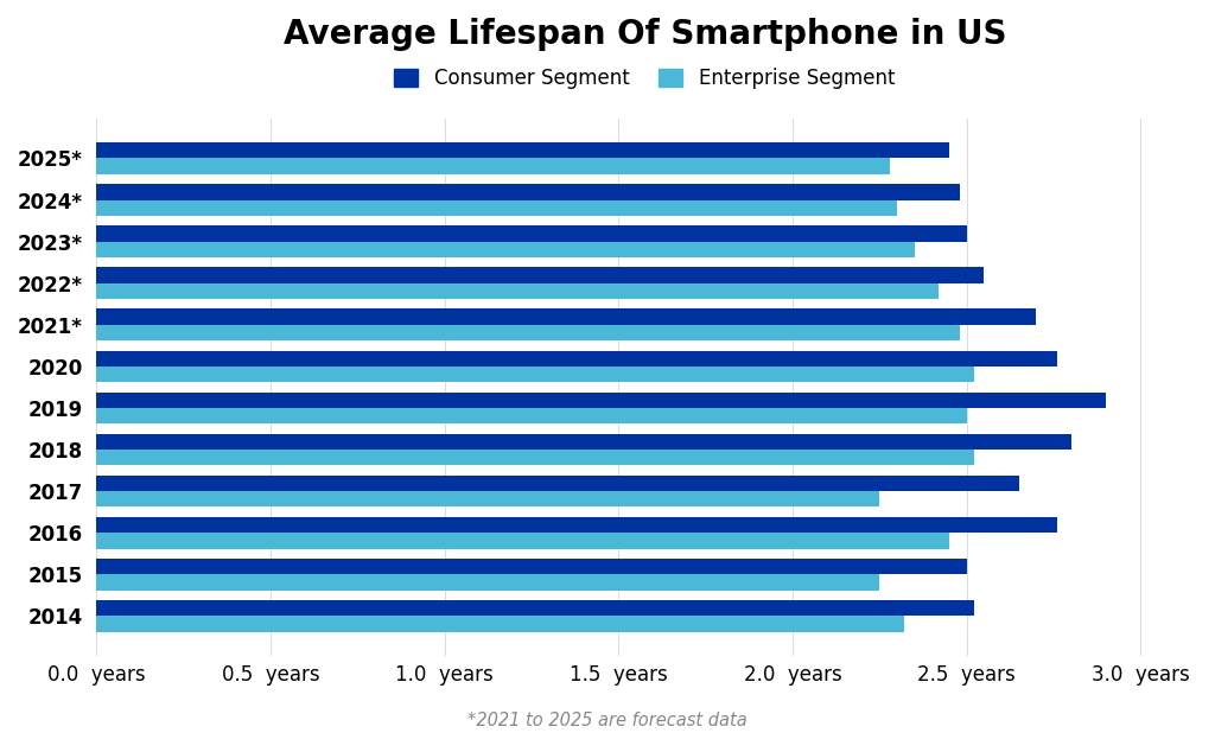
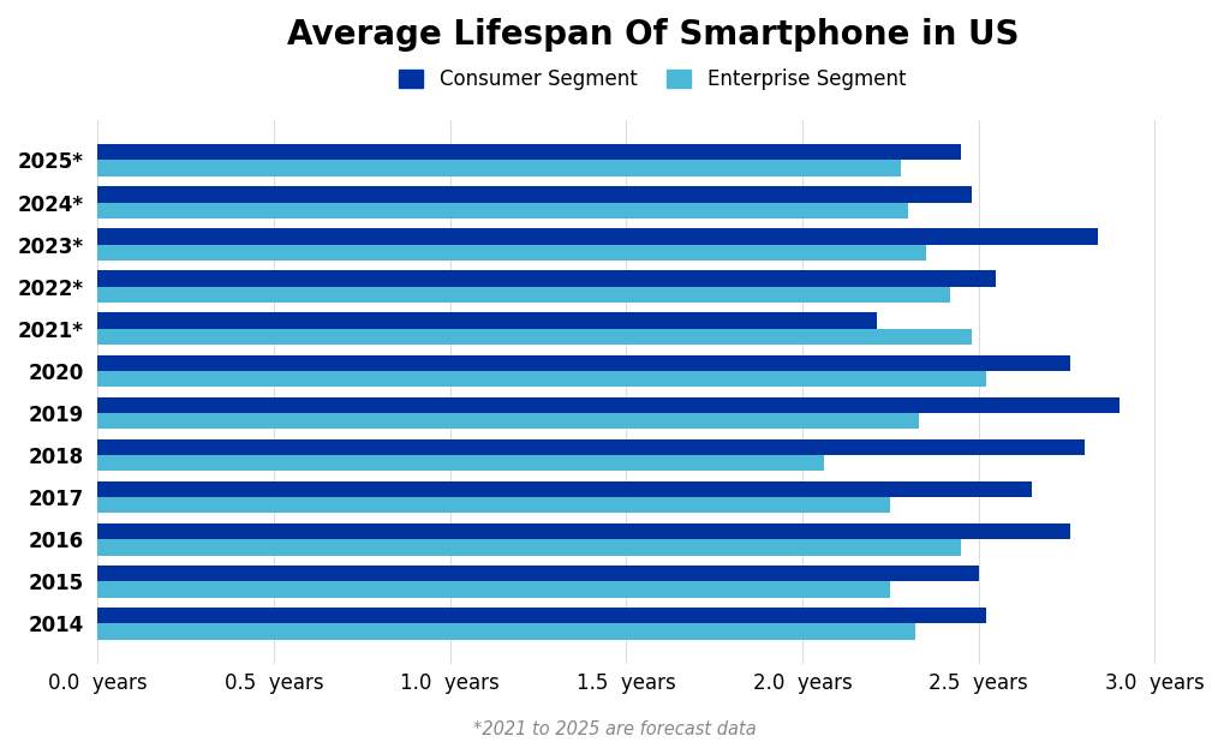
Consumer Segment/2023*: 2.50  years -> 2.84  years
Consumer Segment/2021*: 2.70  years -> 2.21  years
Enterprise Segment/2019: 2.50  years -> 2.33  years
Enterprise Segment/2018: 2.52  years -> 2.06  years
